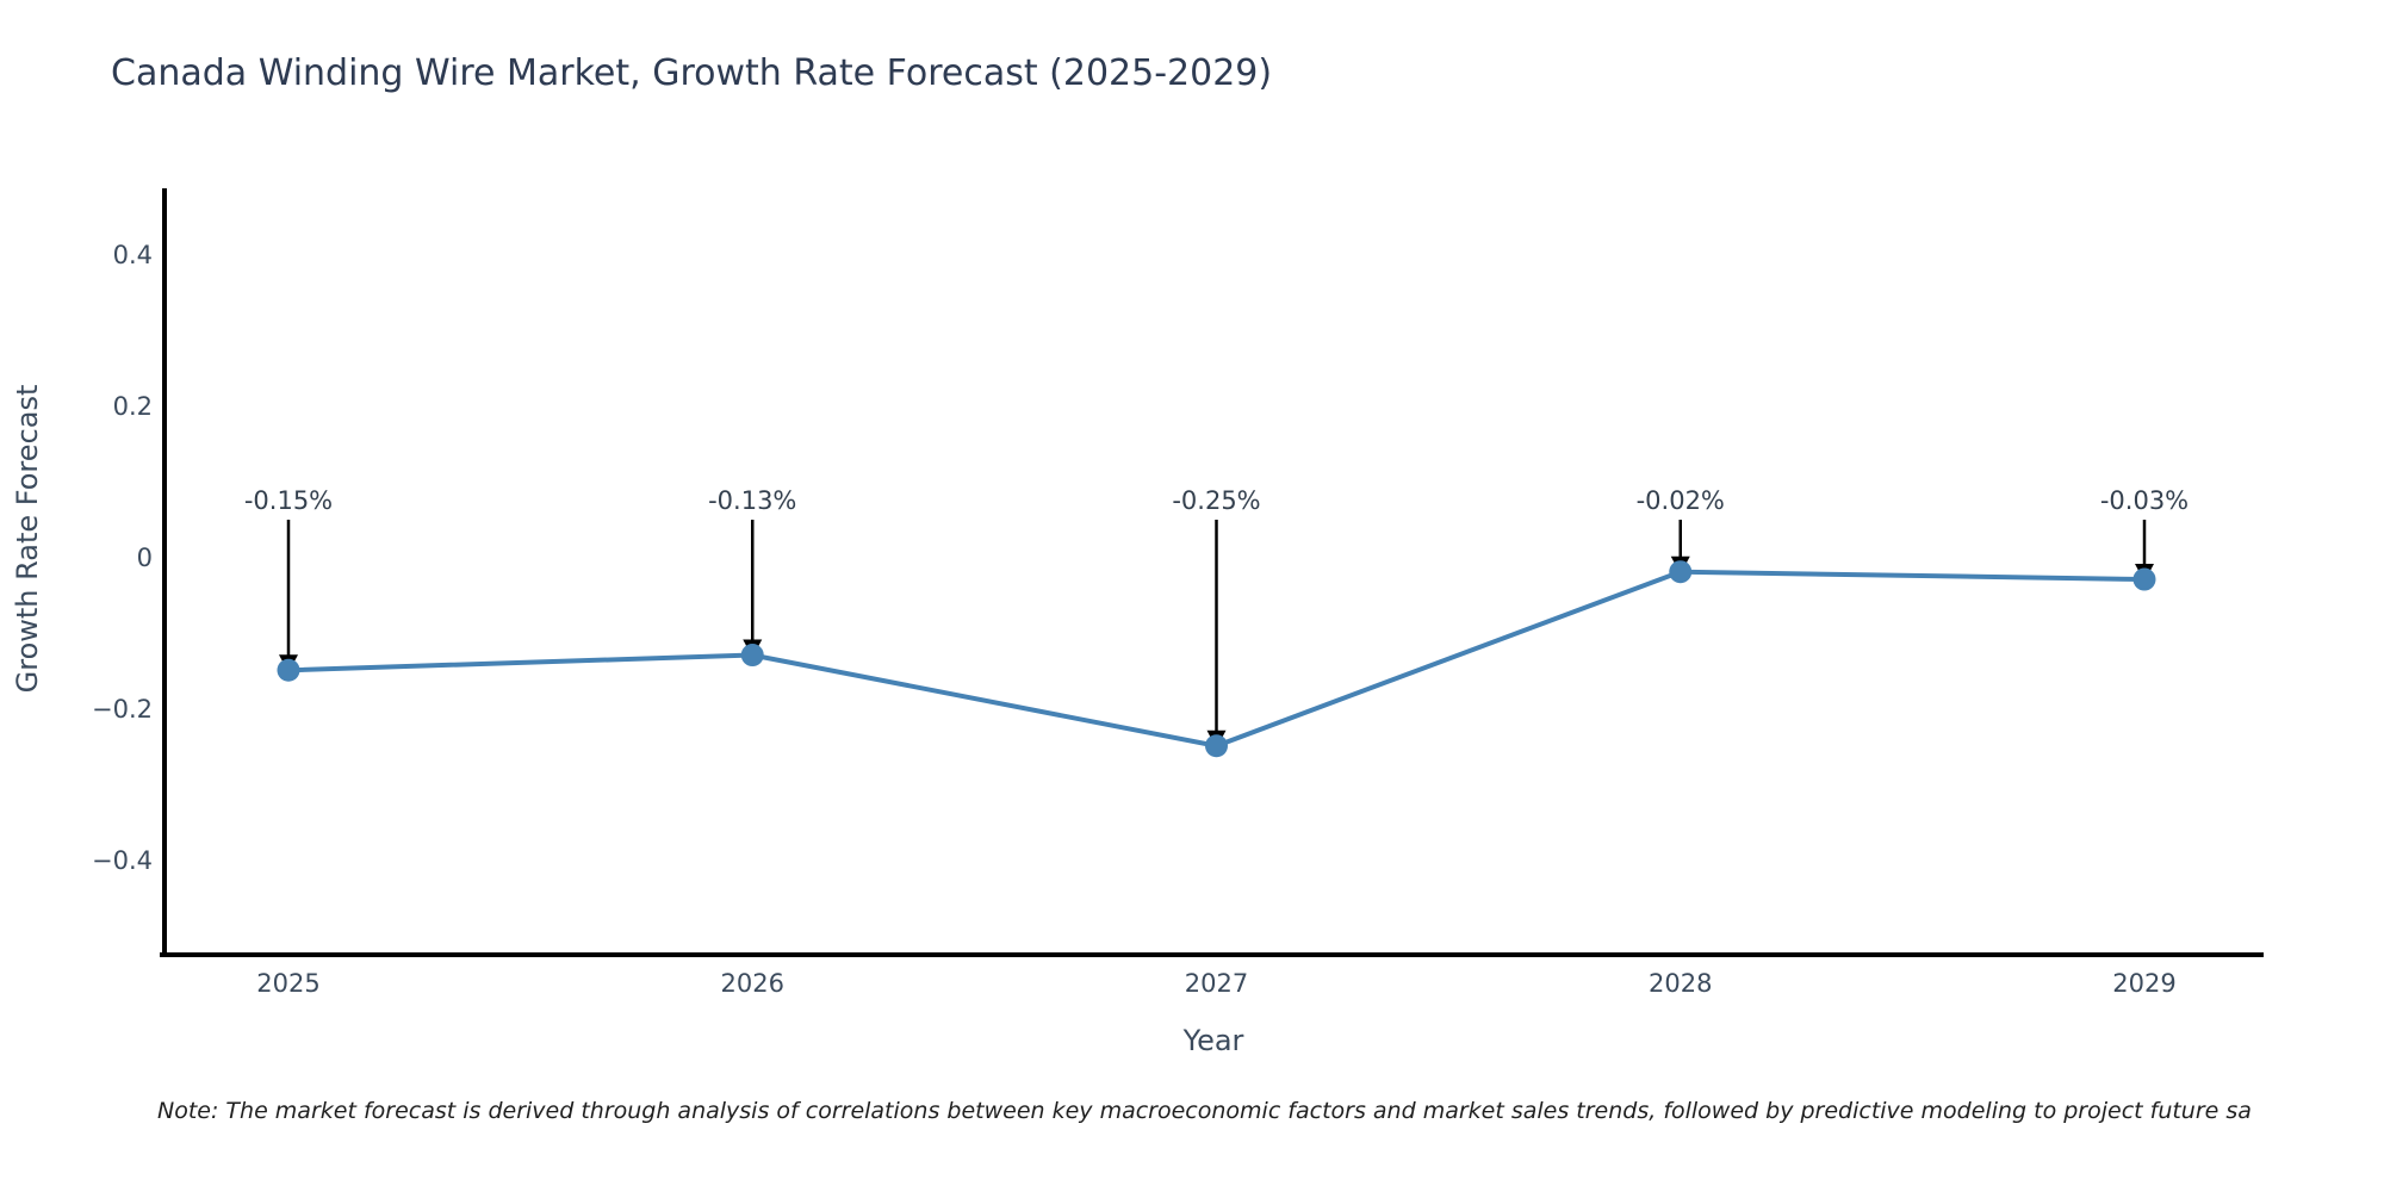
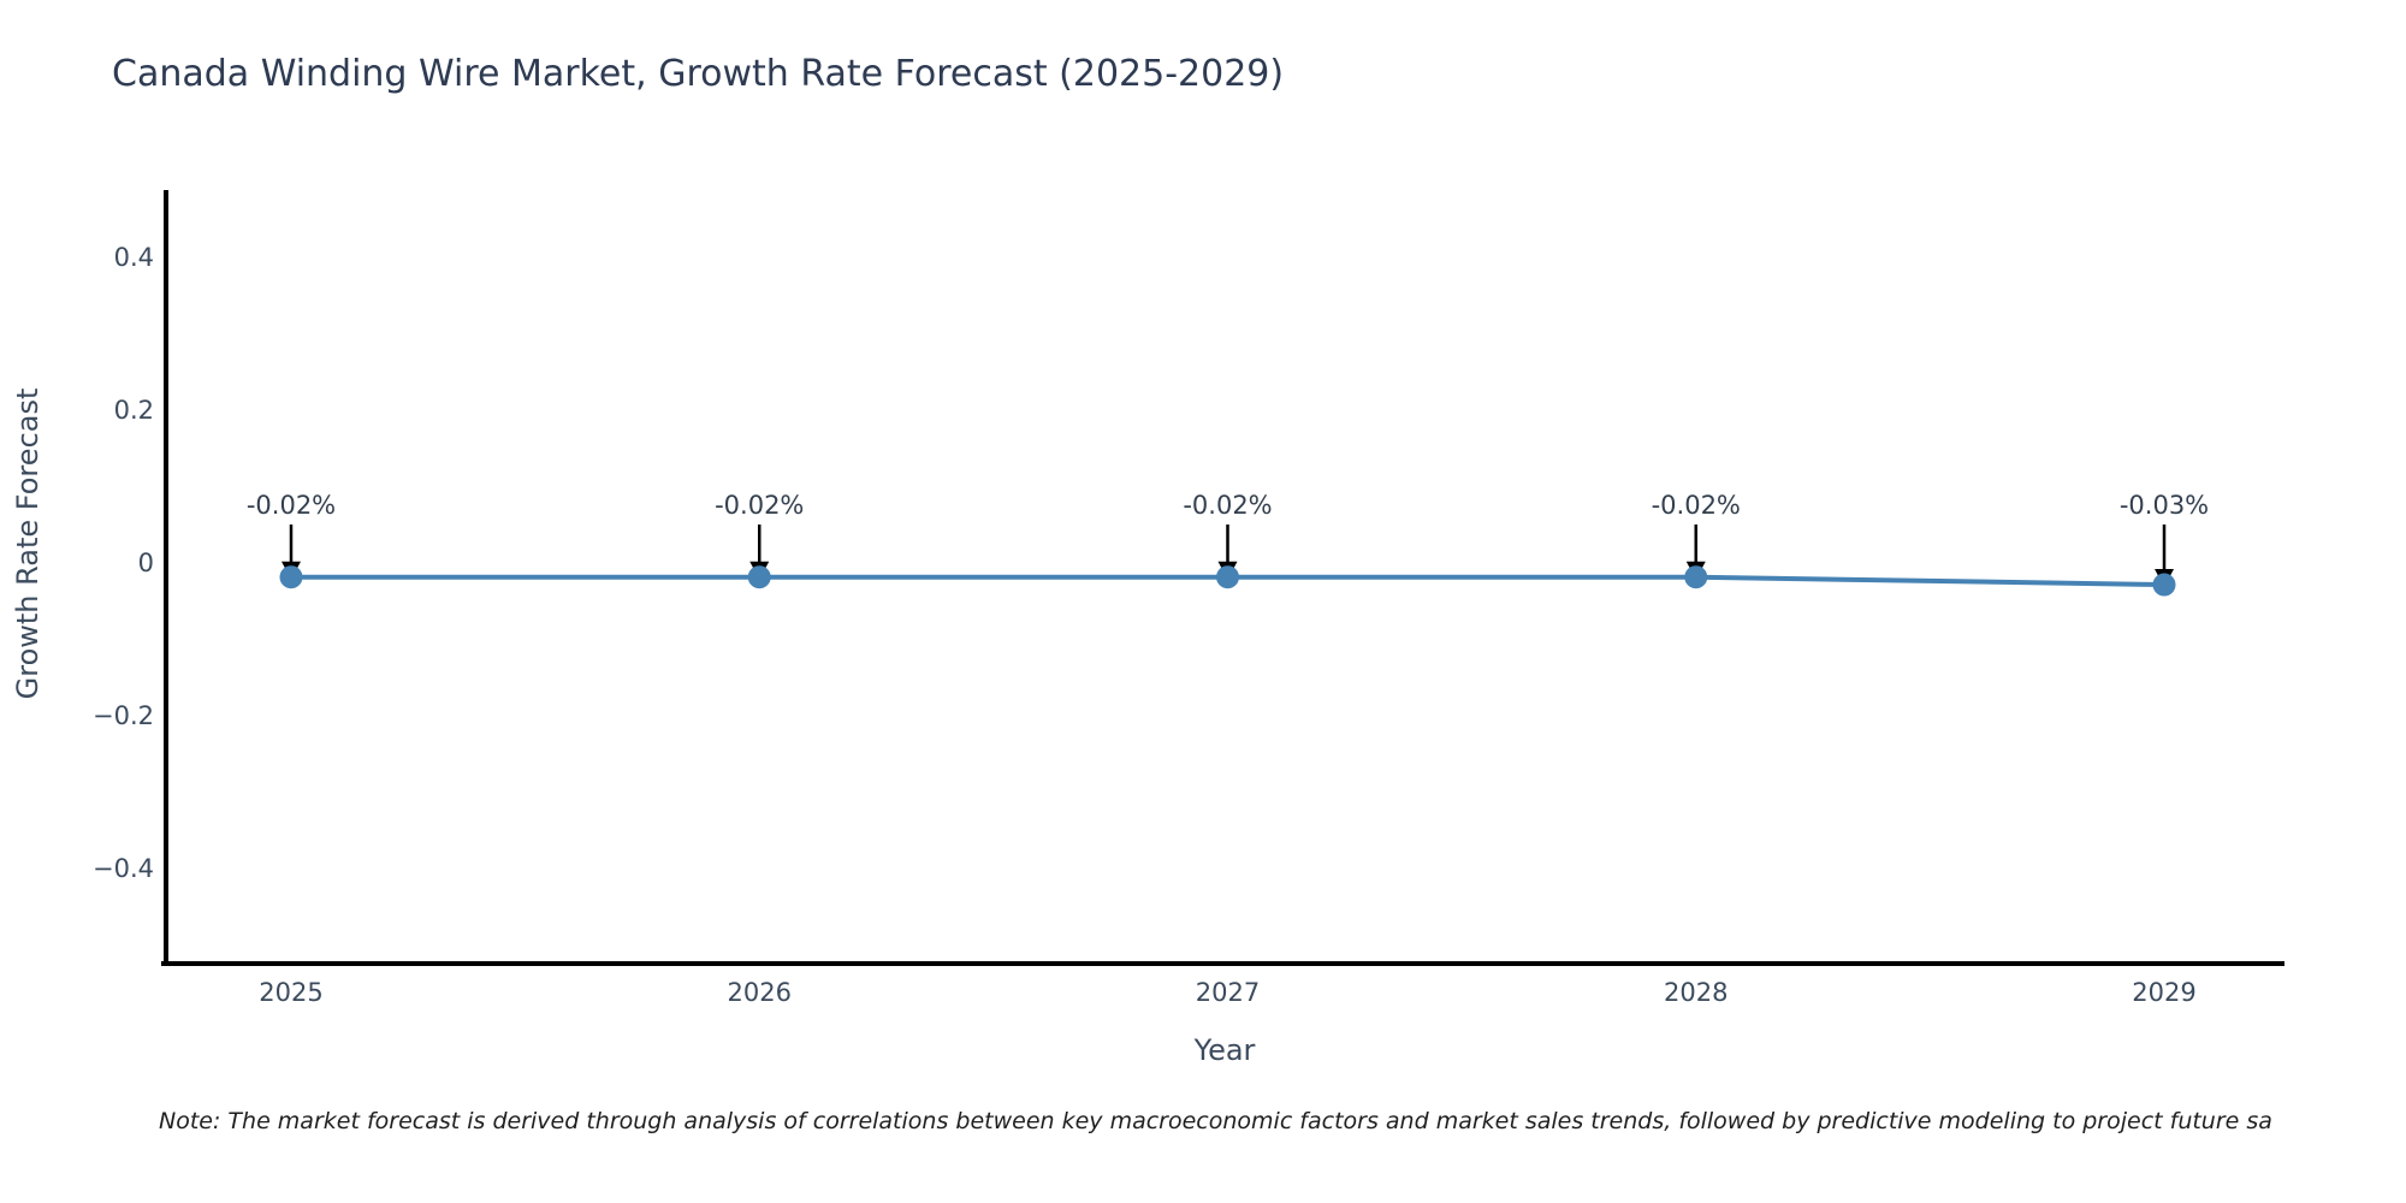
2025: -0.15% -> -0.02%
2026: -0.13% -> -0.02%
2027: -0.25% -> -0.02%
